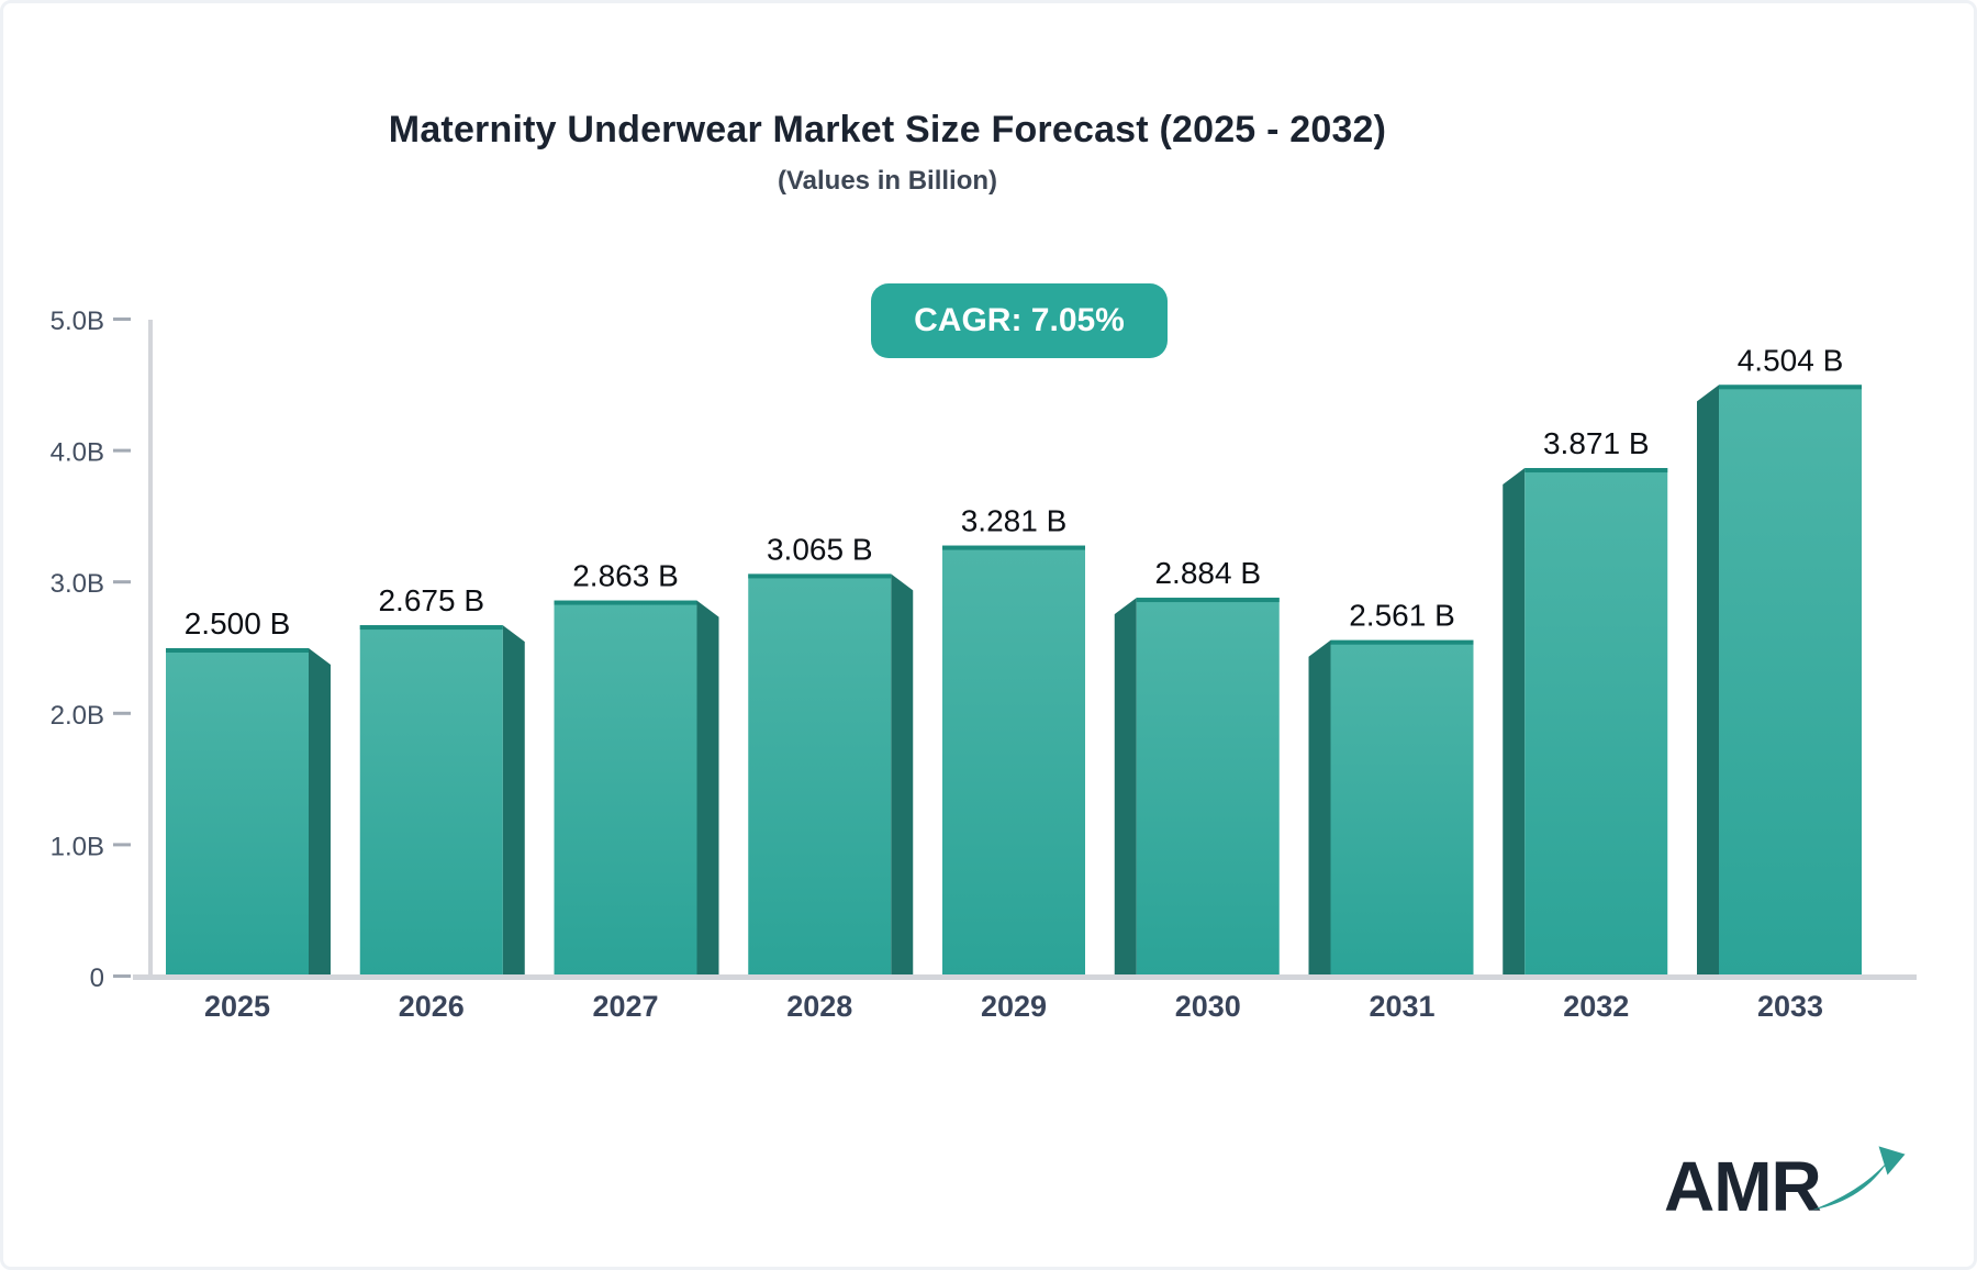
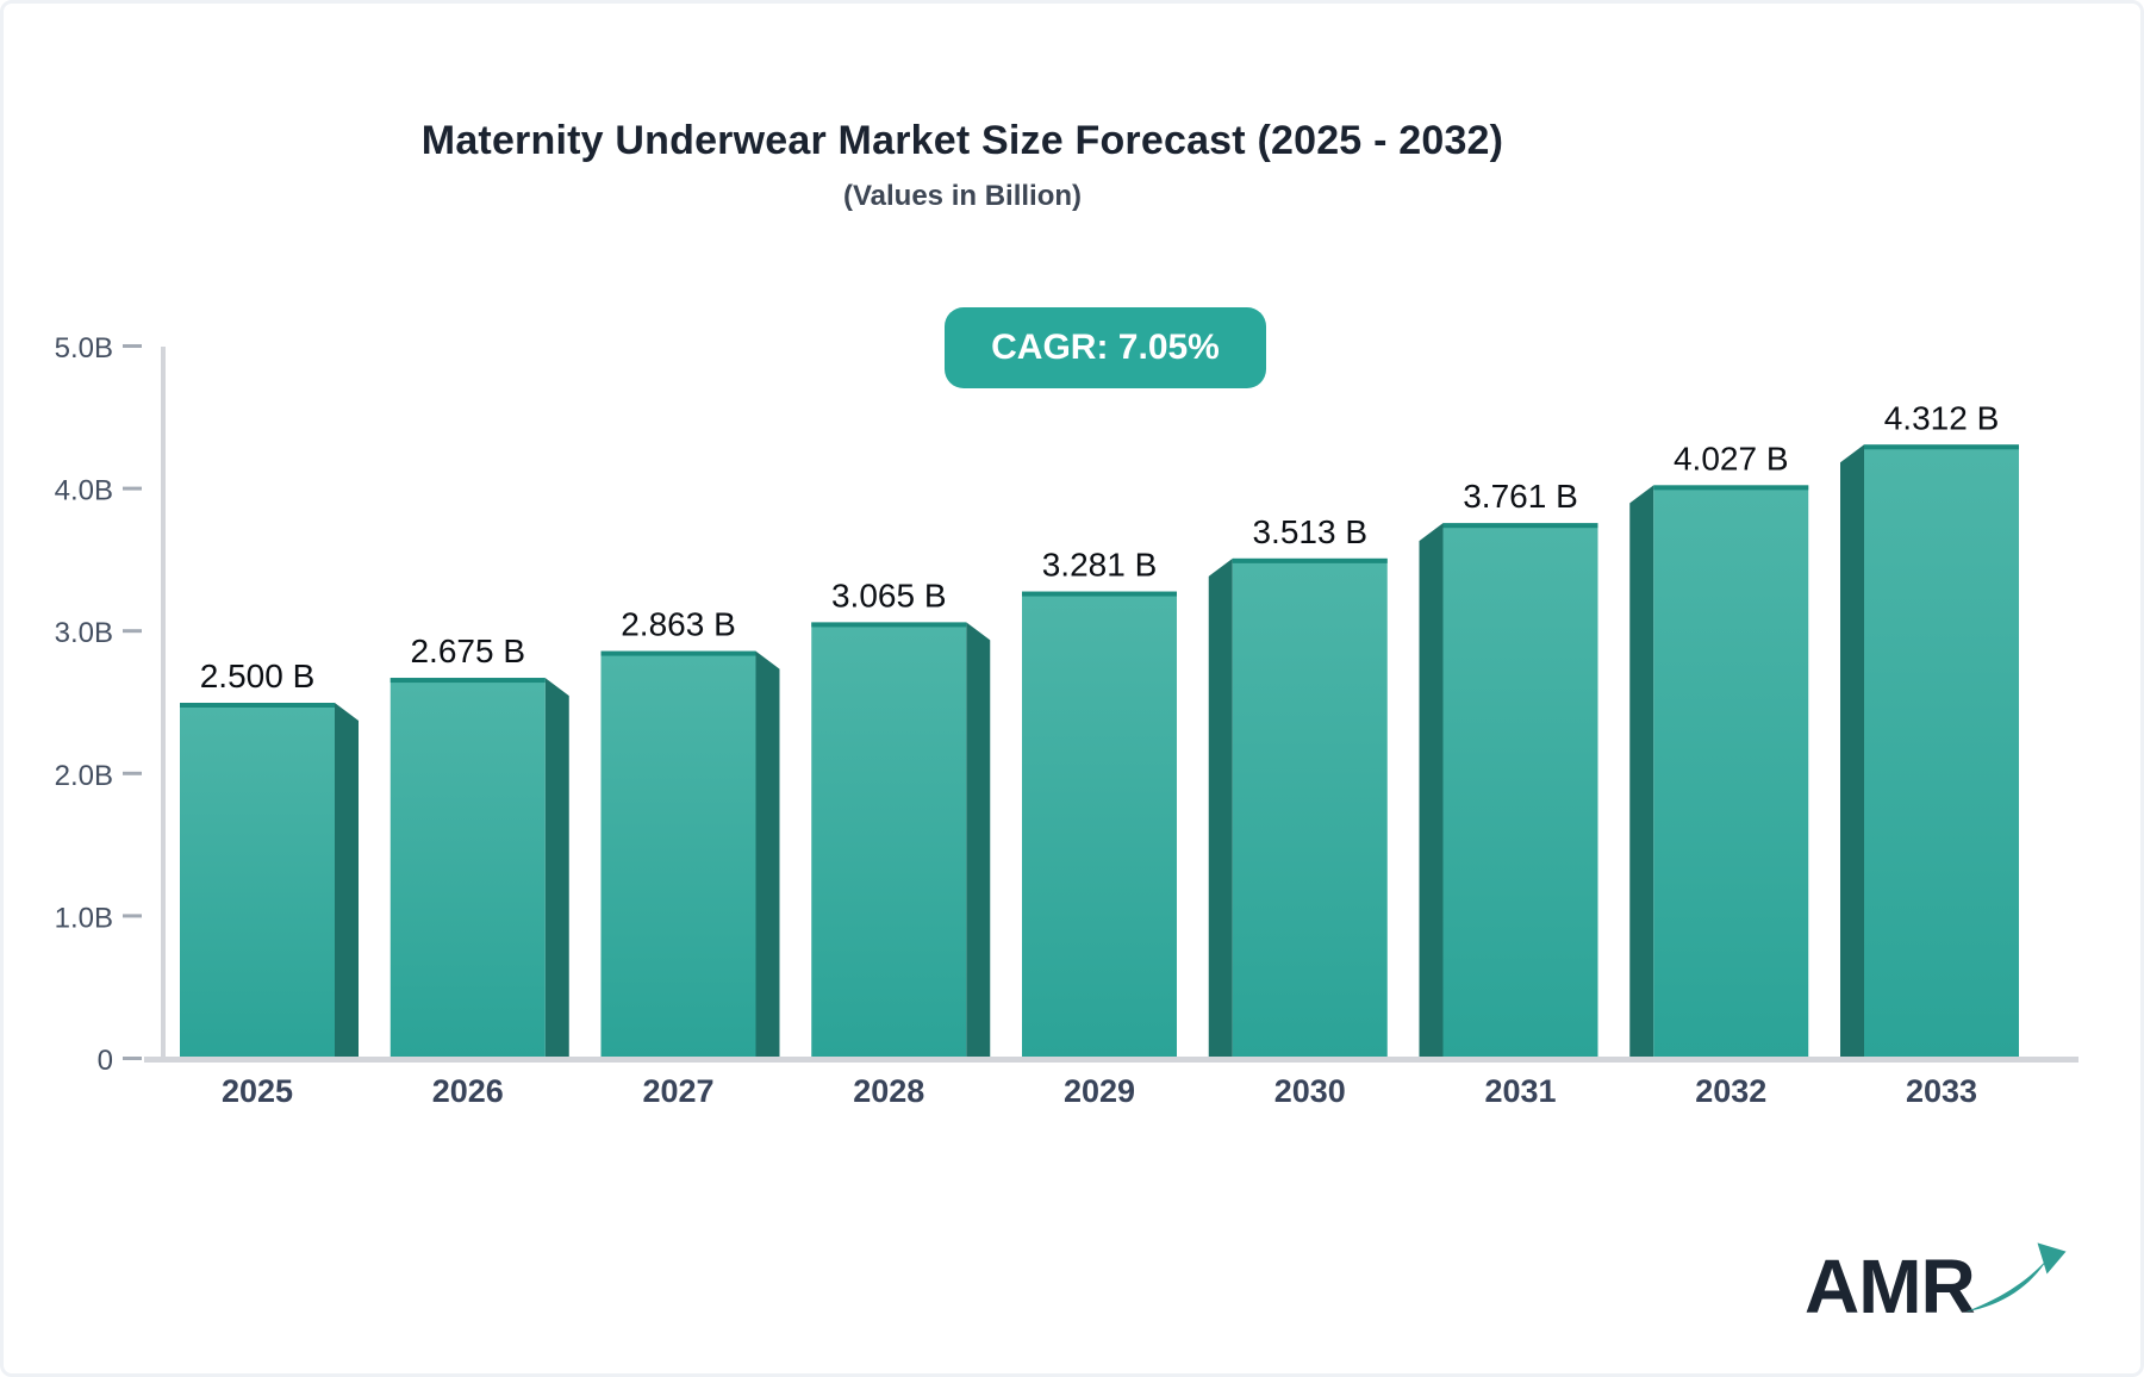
2030: 2.884 -> 3.513
2031: 2.561 -> 3.761
2032: 3.871 -> 4.027
2033: 4.504 -> 4.312
